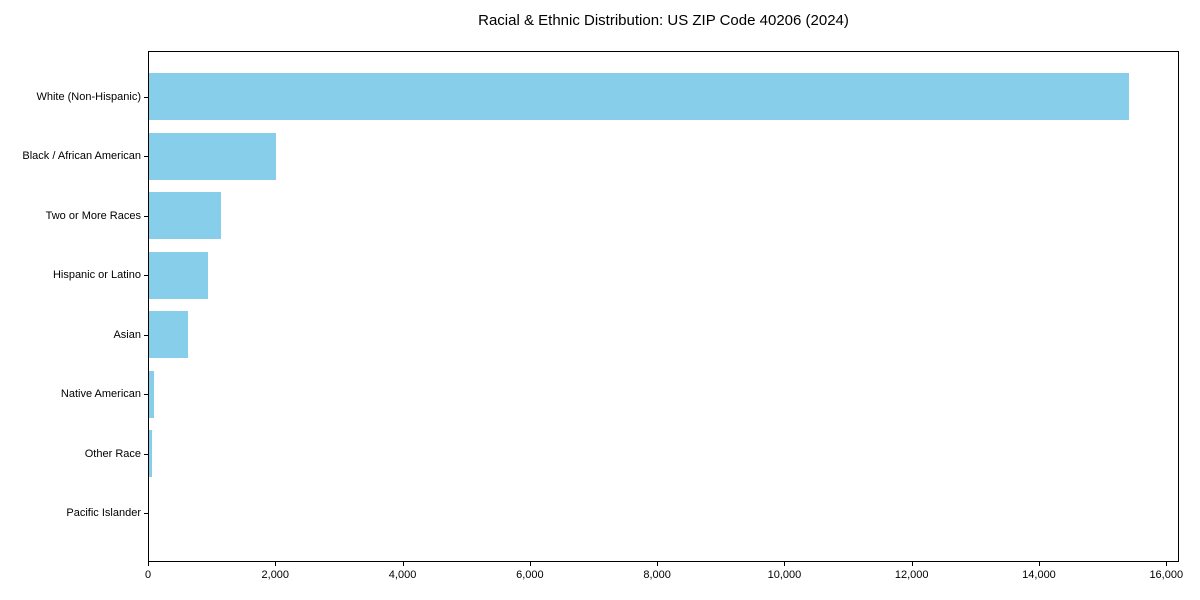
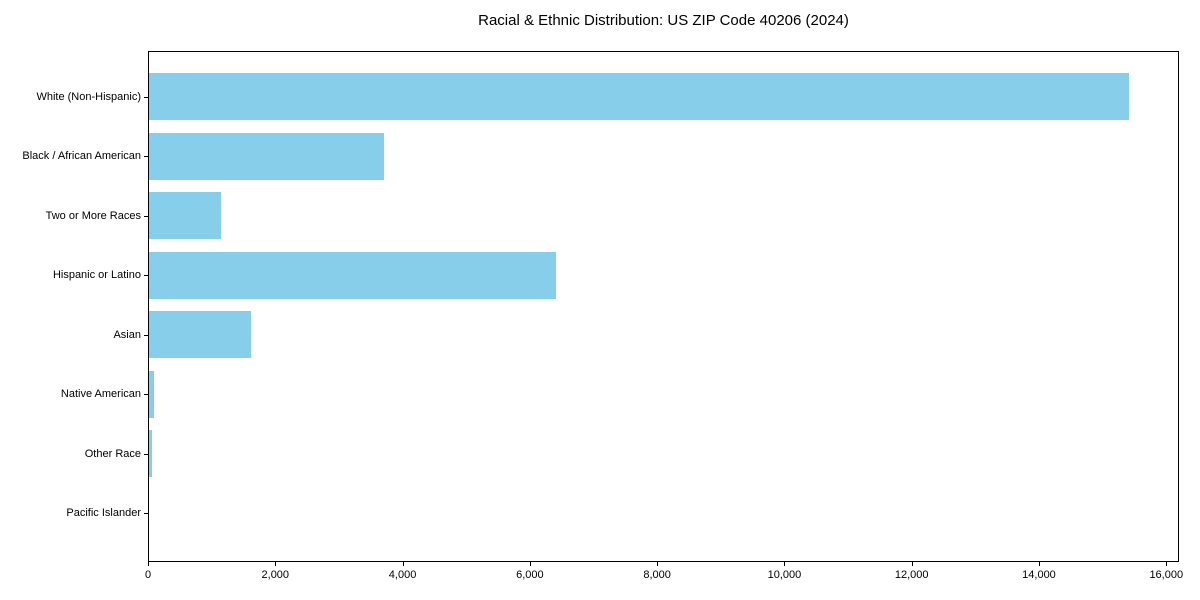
Black / African American: 2000 -> 3700
Hispanic or Latino: 900 -> 6400
Asian: 600 -> 1600
